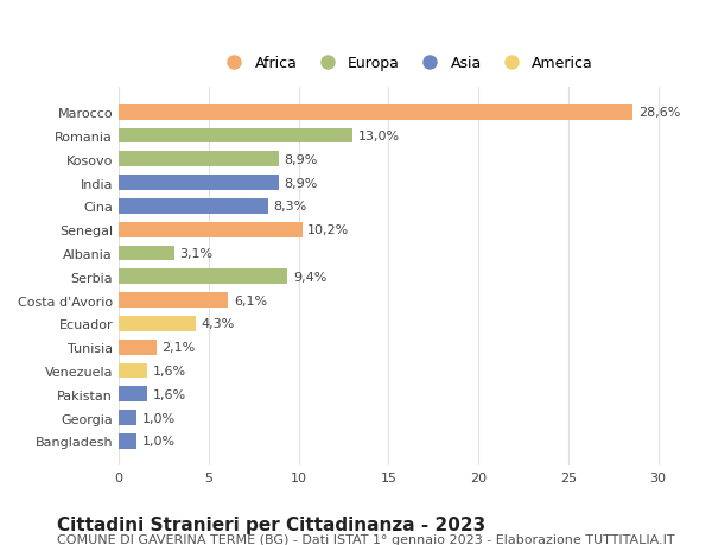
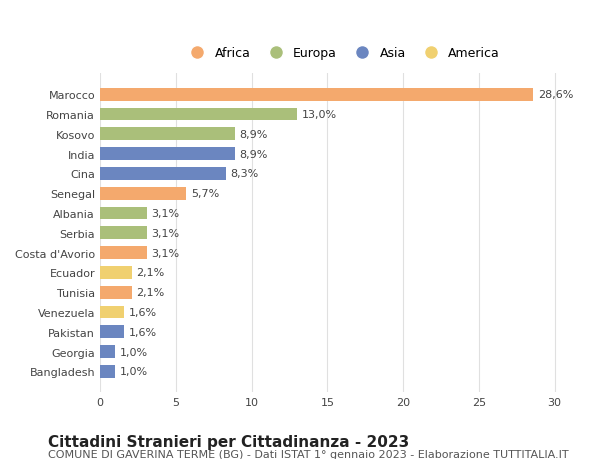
Senegal: 10,2% -> 5,7%
Serbia: 9,4% -> 3,1%
Costa d'Avorio: 6,1% -> 3,1%
Ecuador: 4,3% -> 2,1%
